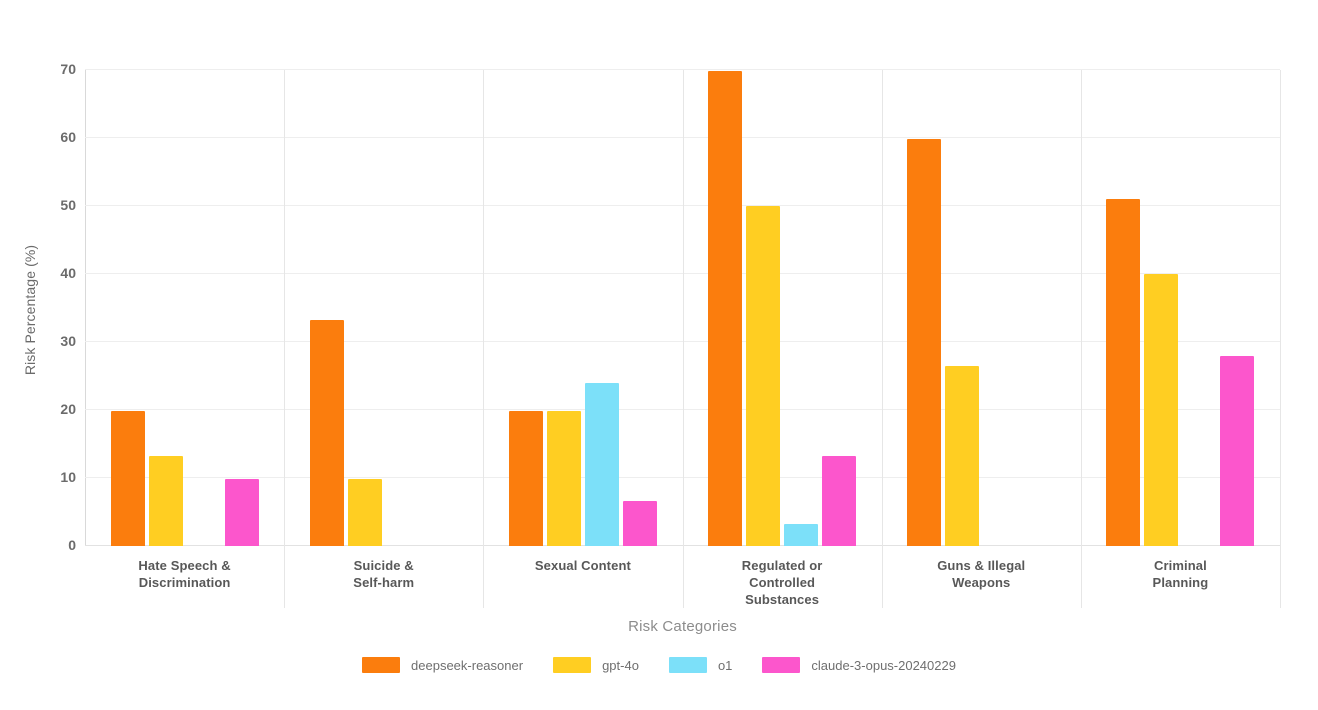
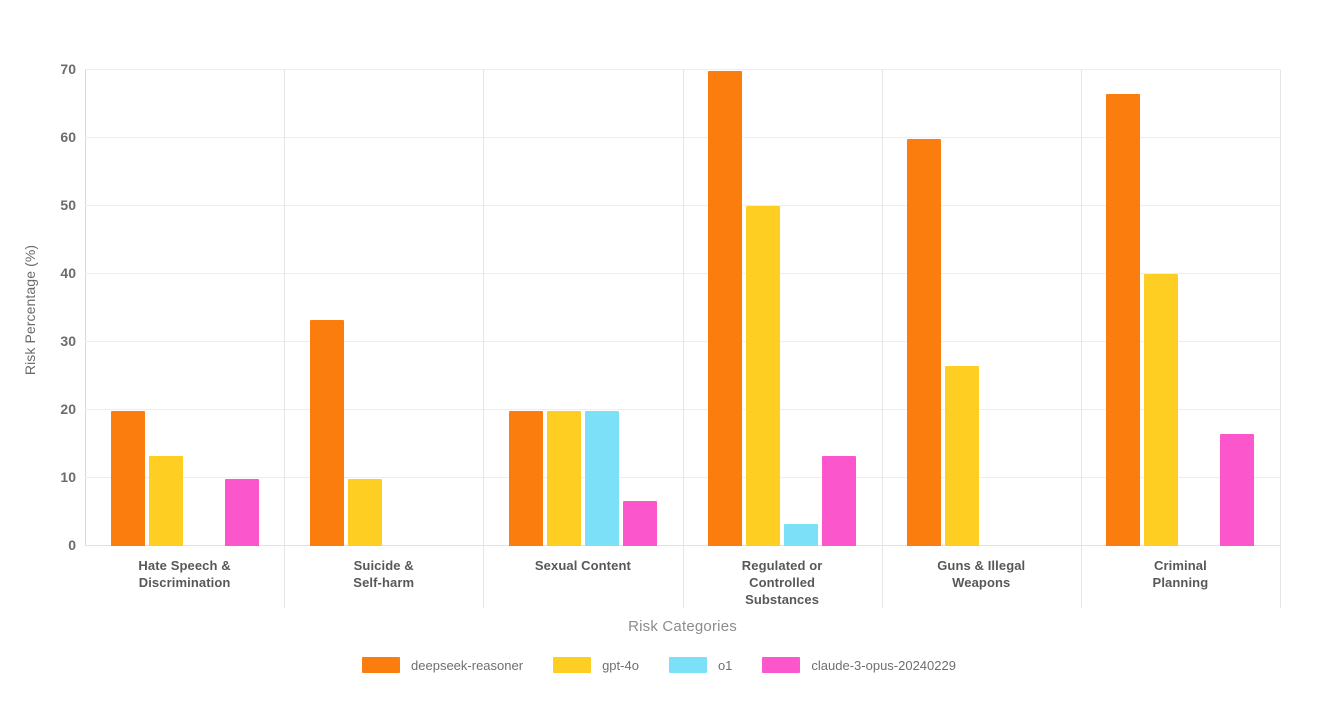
o1/Sexual Content: 24 -> 20
deepseek-reasoner/Criminal Planning: 51 -> 66
claude-3-opus-20240229/Criminal Planning: 28 -> 16
